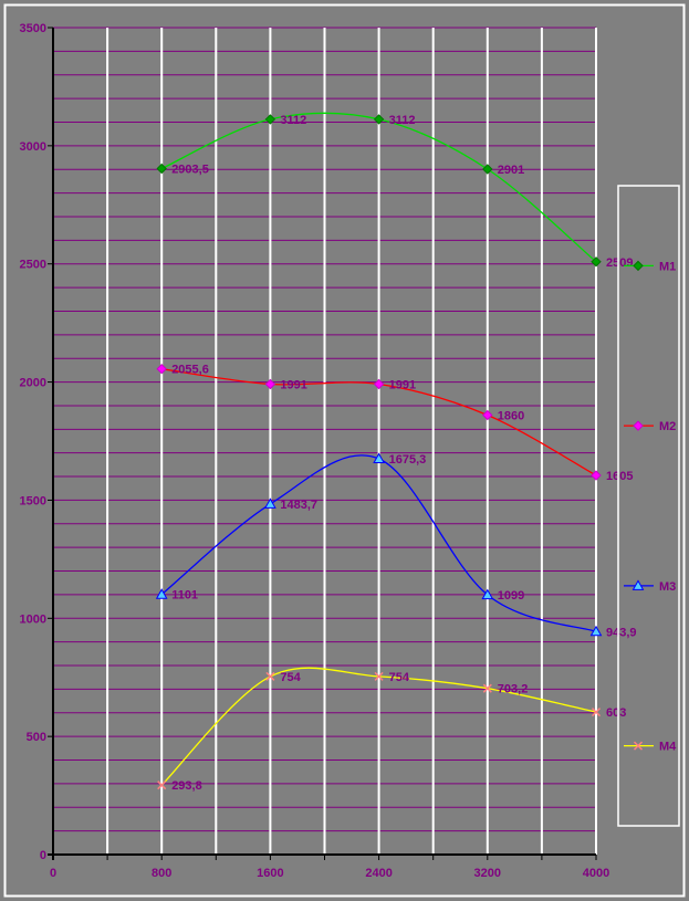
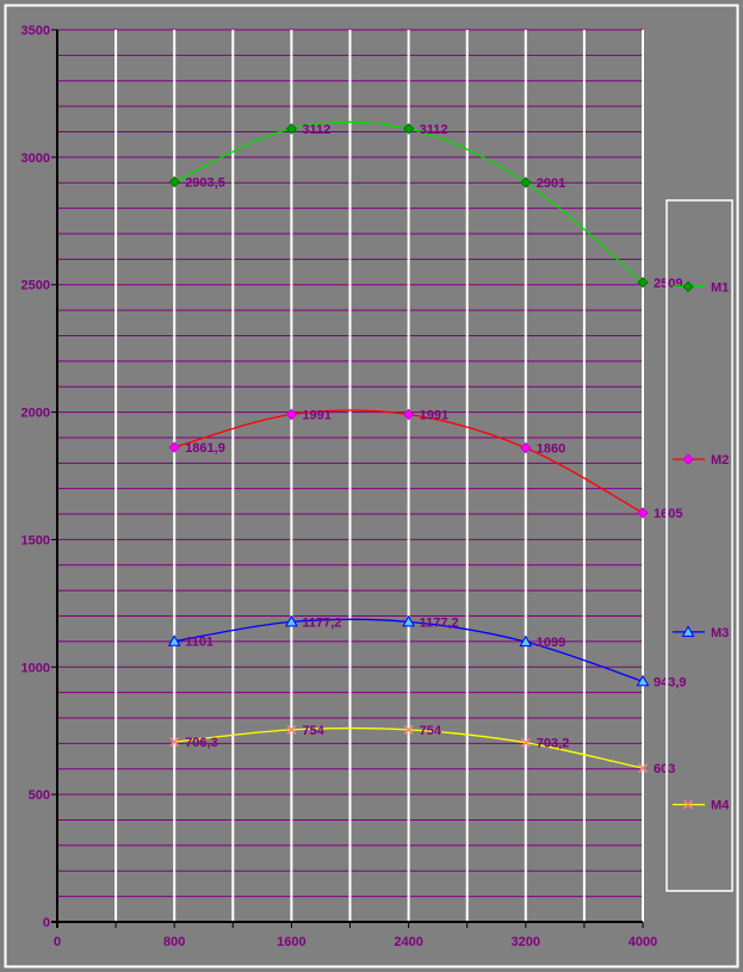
M2/800: 2055,6 -> 1861,9
M4/800: 293,8 -> 706,3
M3/1600: 1483,7 -> 1177,2
M3/2400: 1675,3 -> 1177,2
